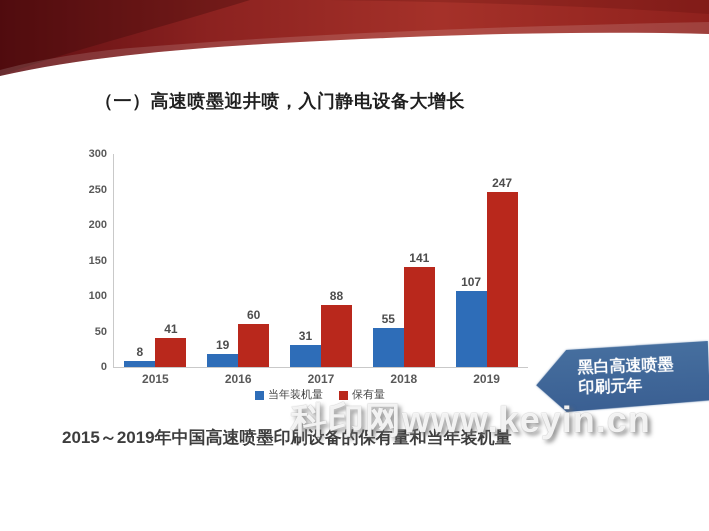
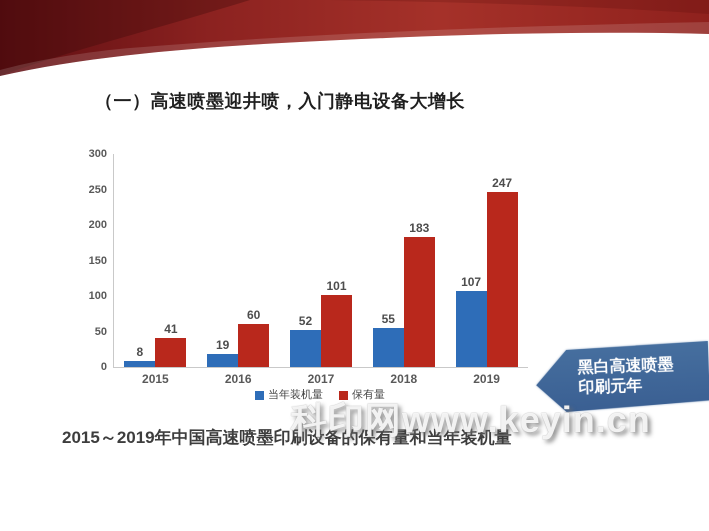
当年装机量/2017: 31 -> 52
保有量/2017: 88 -> 101
保有量/2018: 141 -> 183
